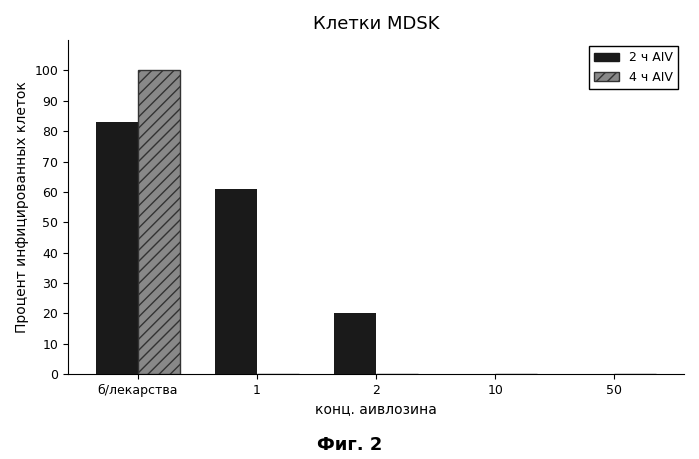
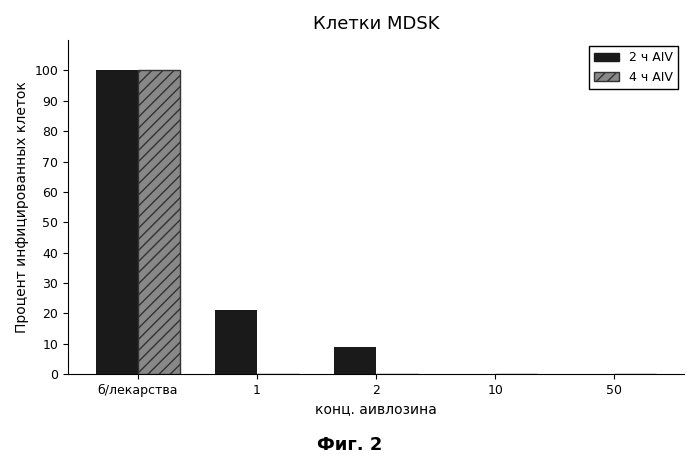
2 ч AIV/б/лекарства: 83 -> 100
2 ч AIV/1: 61 -> 21
2 ч AIV/2: 20 -> 9
